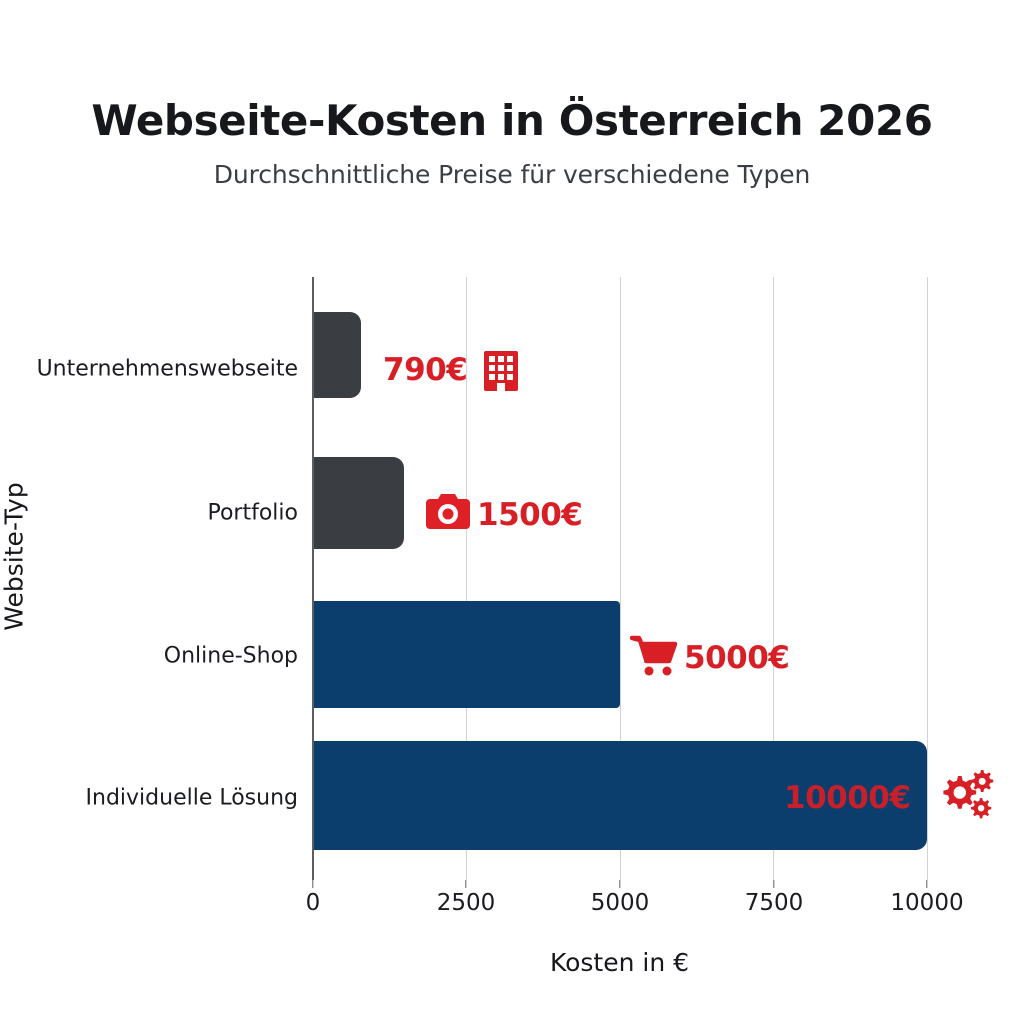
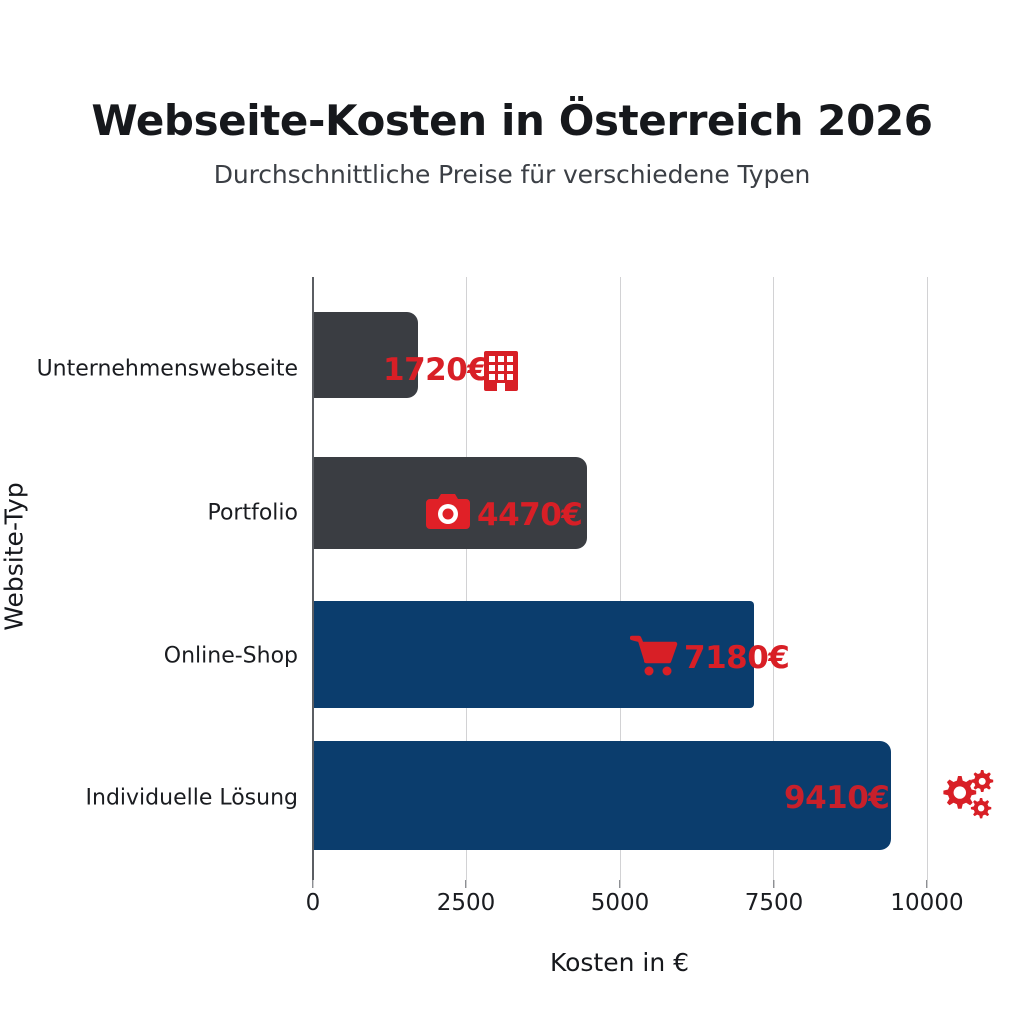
Unternehmenswebseite: 790 -> 1720
Portfolio: 1500 -> 4470
Online-Shop: 5000 -> 7180
Individuelle Lösung: 10000 -> 9410
